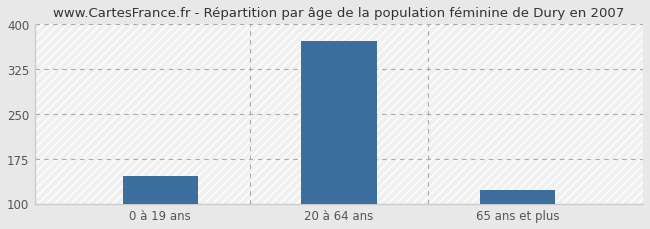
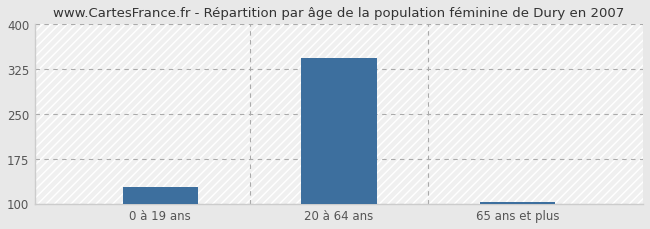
0 à 19 ans: 146 -> 128
20 à 64 ans: 372 -> 343
65 ans et plus: 122 -> 103
